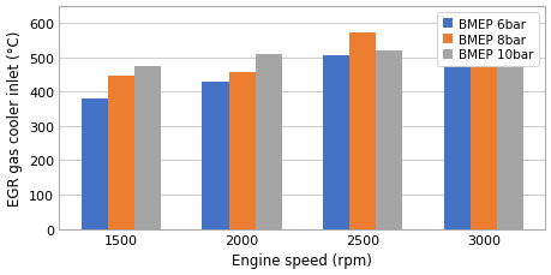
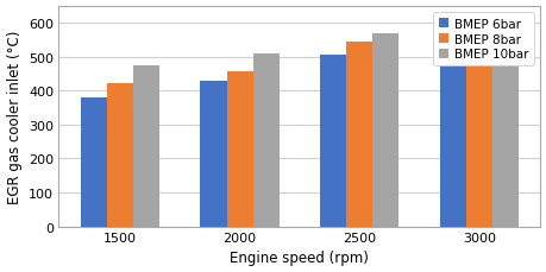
BMEP 8bar/1500: 445 -> 420
BMEP 8bar/2500: 570 -> 545
BMEP 10bar/2500: 520 -> 568
